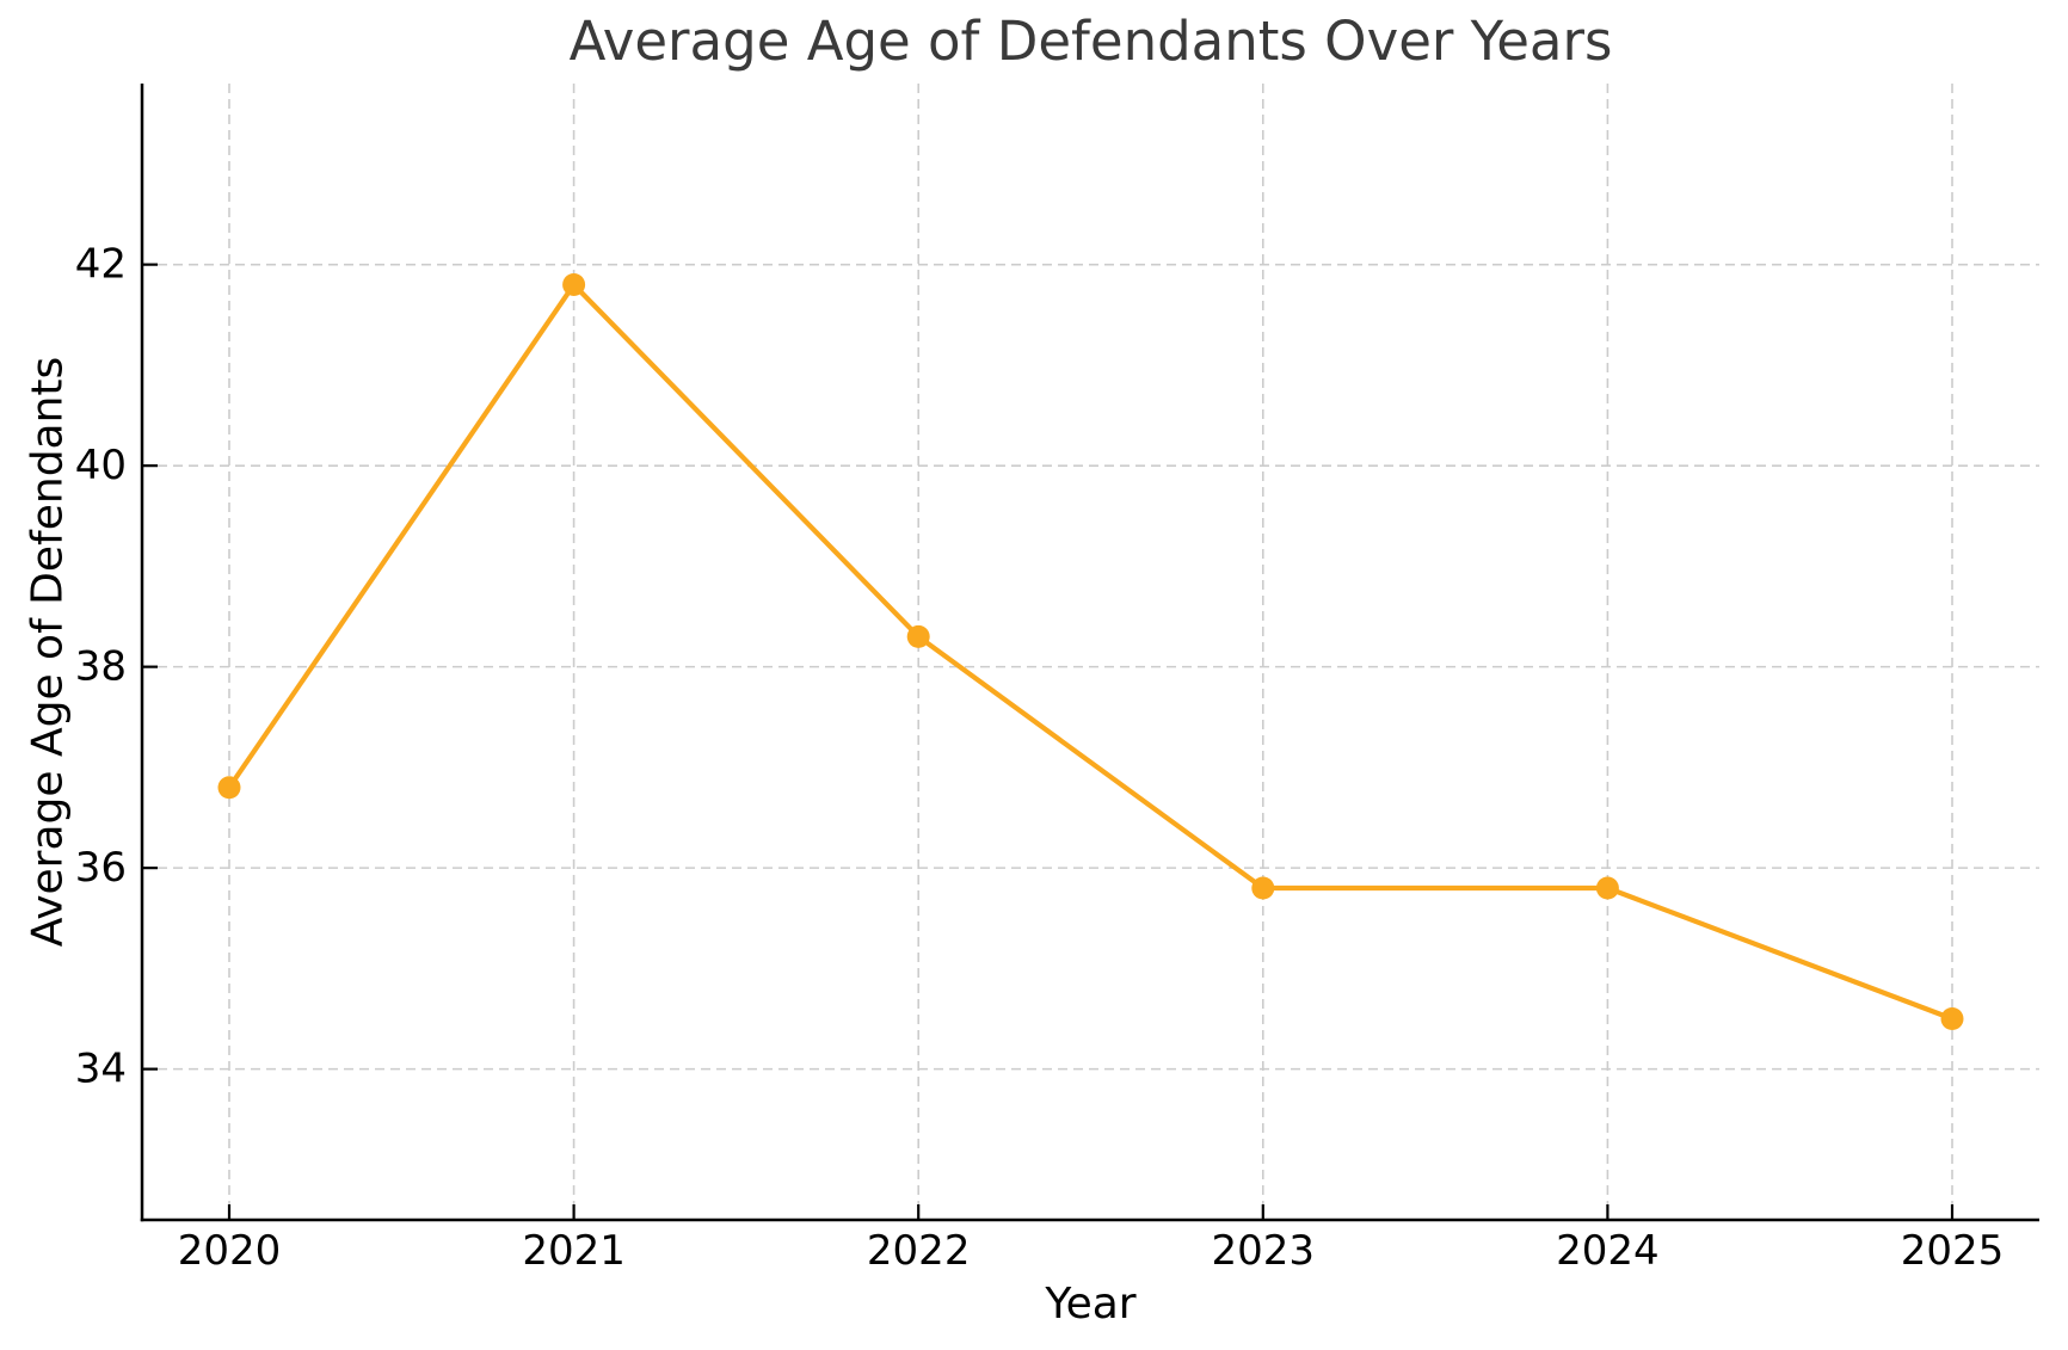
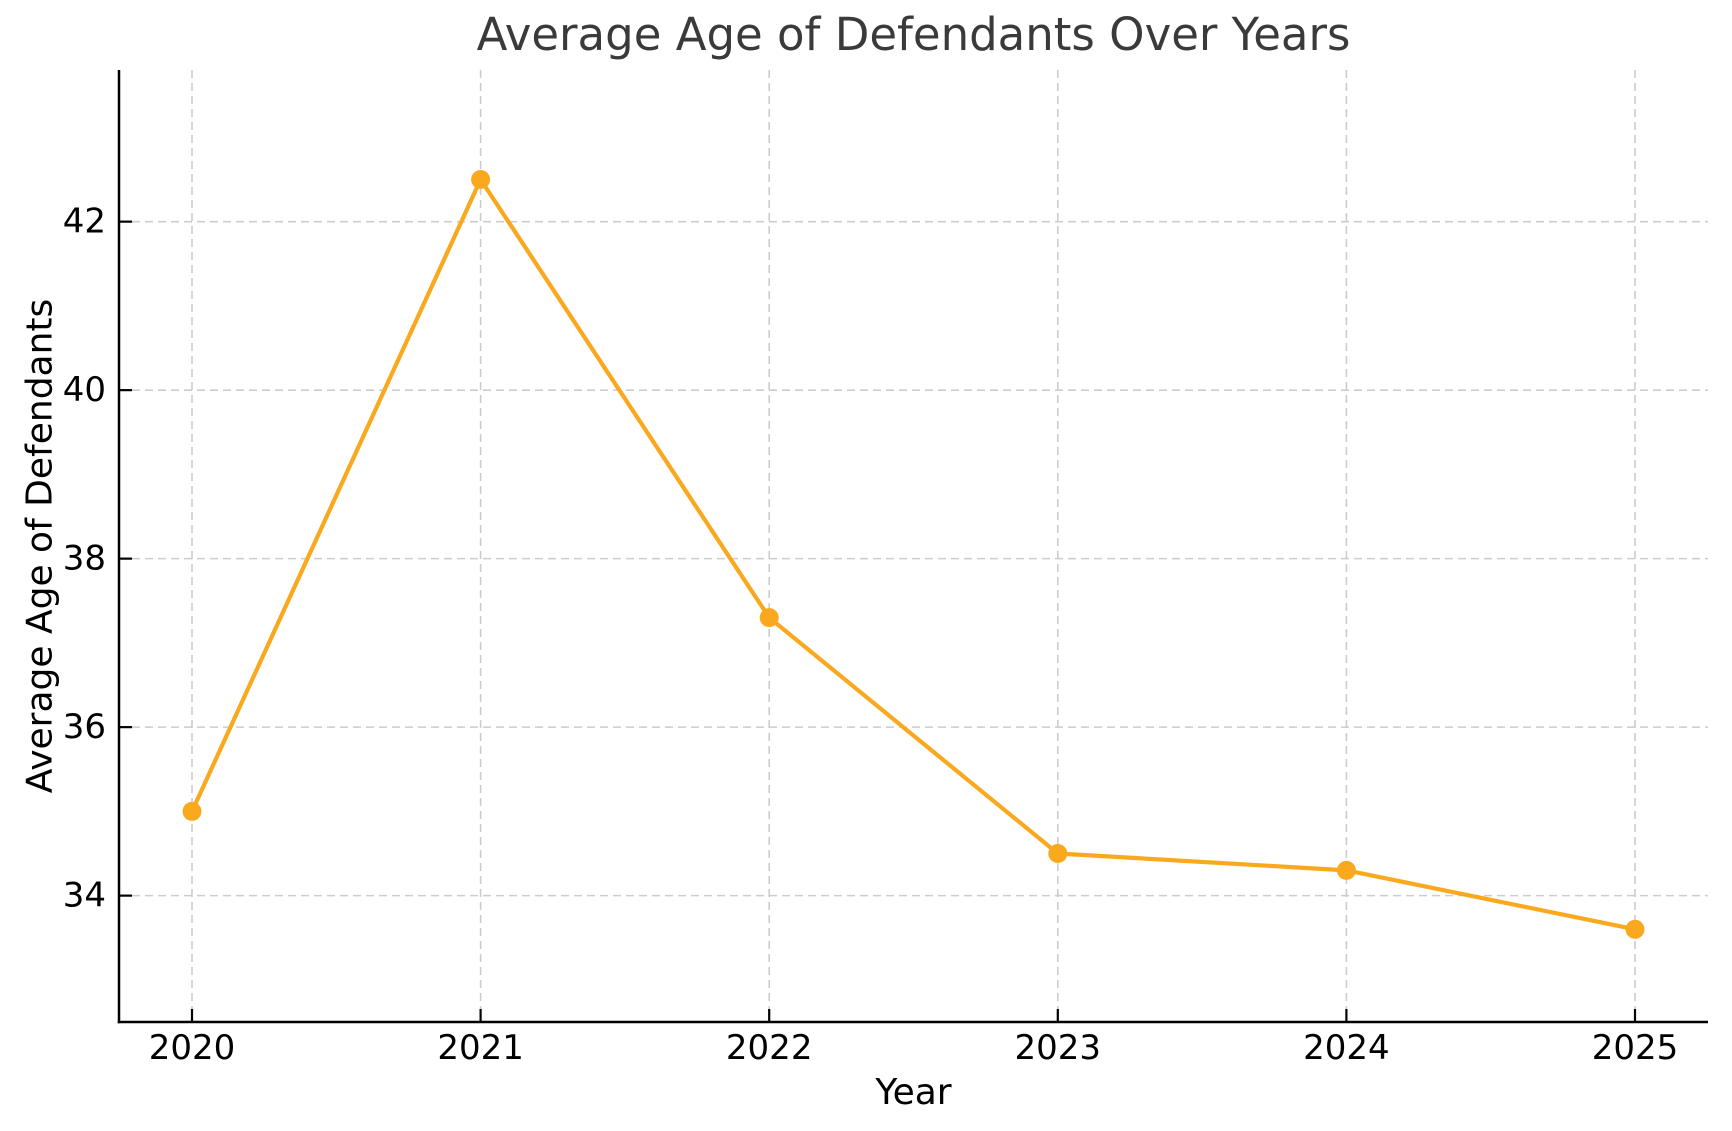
2020: 36.8 -> 35.0
2021: 41.8 -> 42.5
2022: 38.3 -> 37.3
2023: 35.8 -> 34.5
2024: 35.8 -> 34.3
2025: 34.5 -> 33.6
